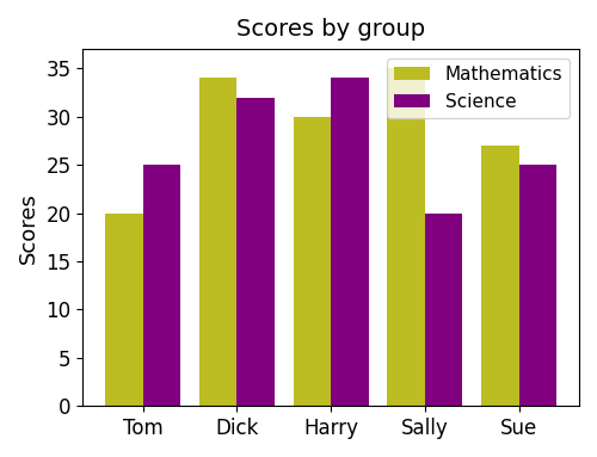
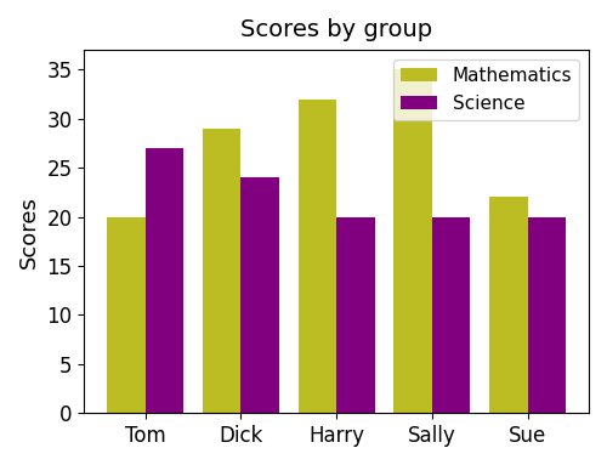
Science/Tom: 25 -> 27
Mathematics/Dick: 34 -> 29
Science/Dick: 32 -> 24
Mathematics/Harry: 30 -> 32
Science/Harry: 34 -> 20
Mathematics/Sue: 27 -> 22
Science/Sue: 25 -> 20
